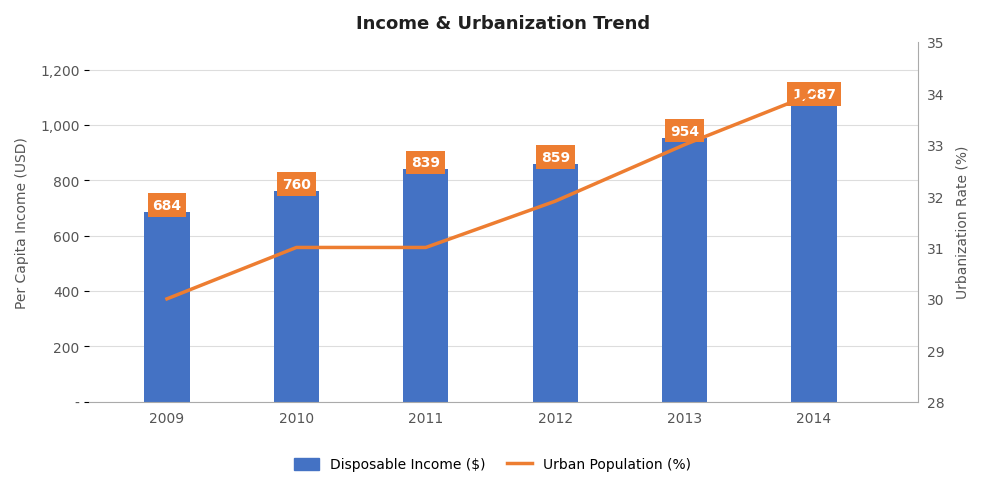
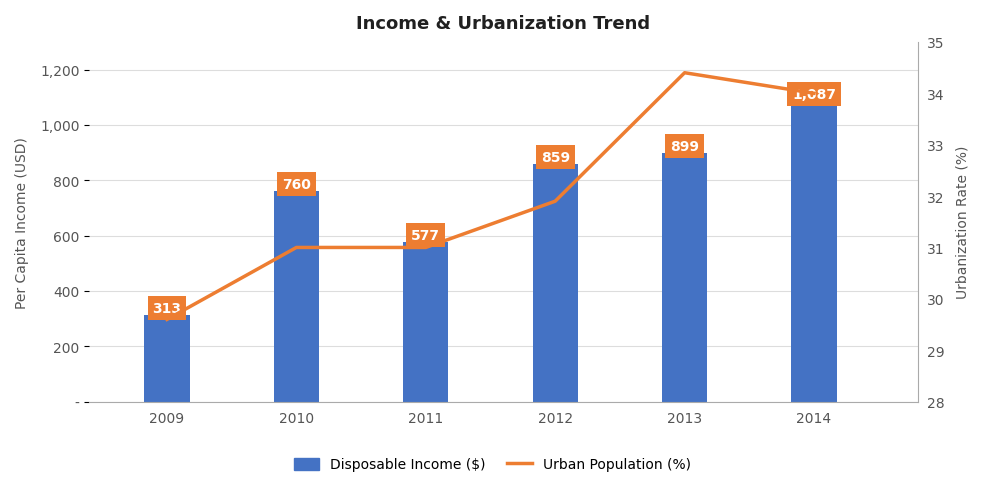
Disposable Income ($)/2009: 684 -> 313
Urban Population (%)/2009: 30.0 -> 29.6
Disposable Income ($)/2011: 839 -> 577
Disposable Income ($)/2013: 954 -> 899
Urban Population (%)/2013: 33.0 -> 34.4
